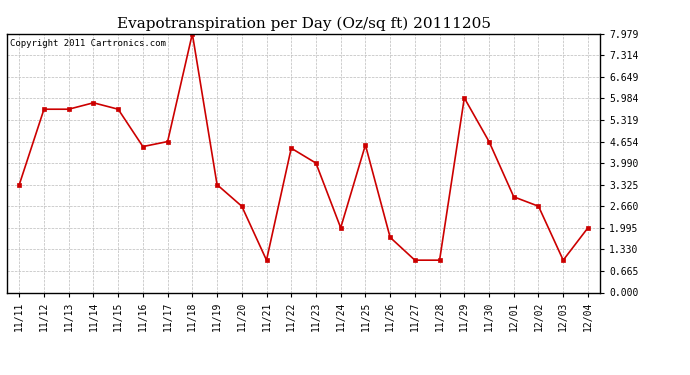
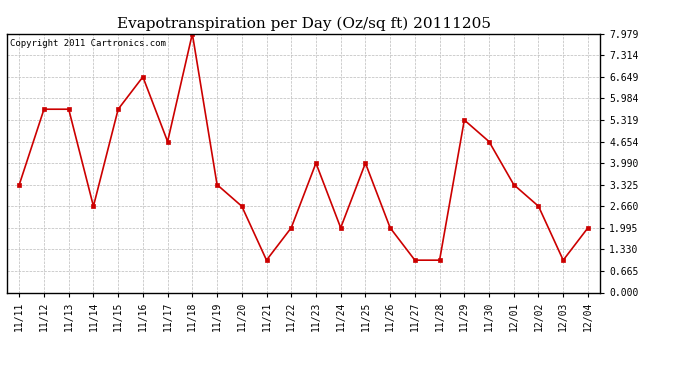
11/14: 5.85 -> 2.66
11/16: 4.50 -> 6.65
11/22: 4.45 -> 2.00
11/25: 4.55 -> 3.99
11/26: 1.70 -> 2.00
11/29: 6.00 -> 5.32
12/01: 2.95 -> 3.33
